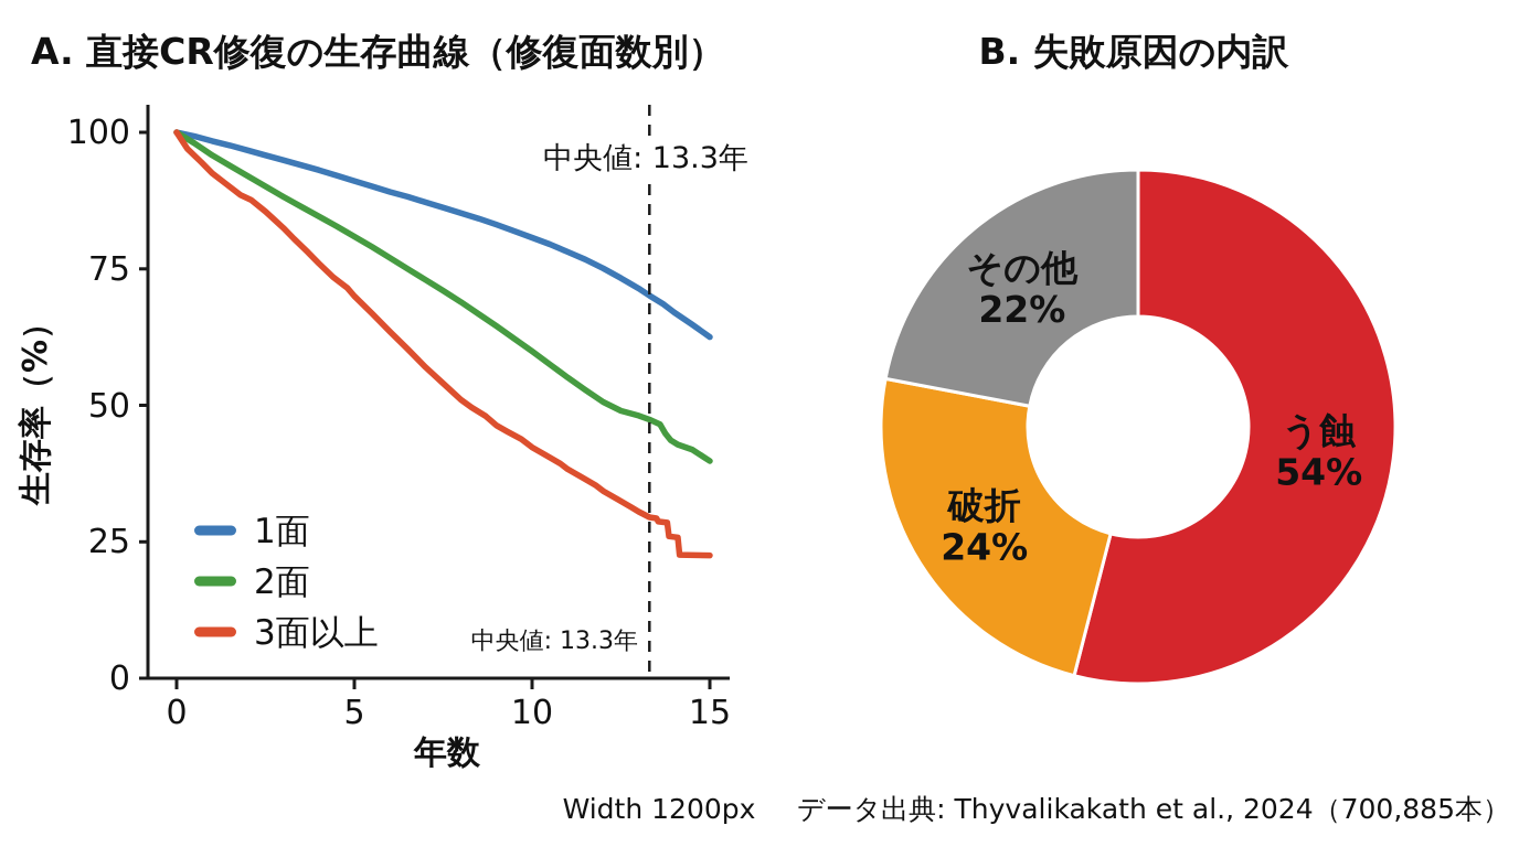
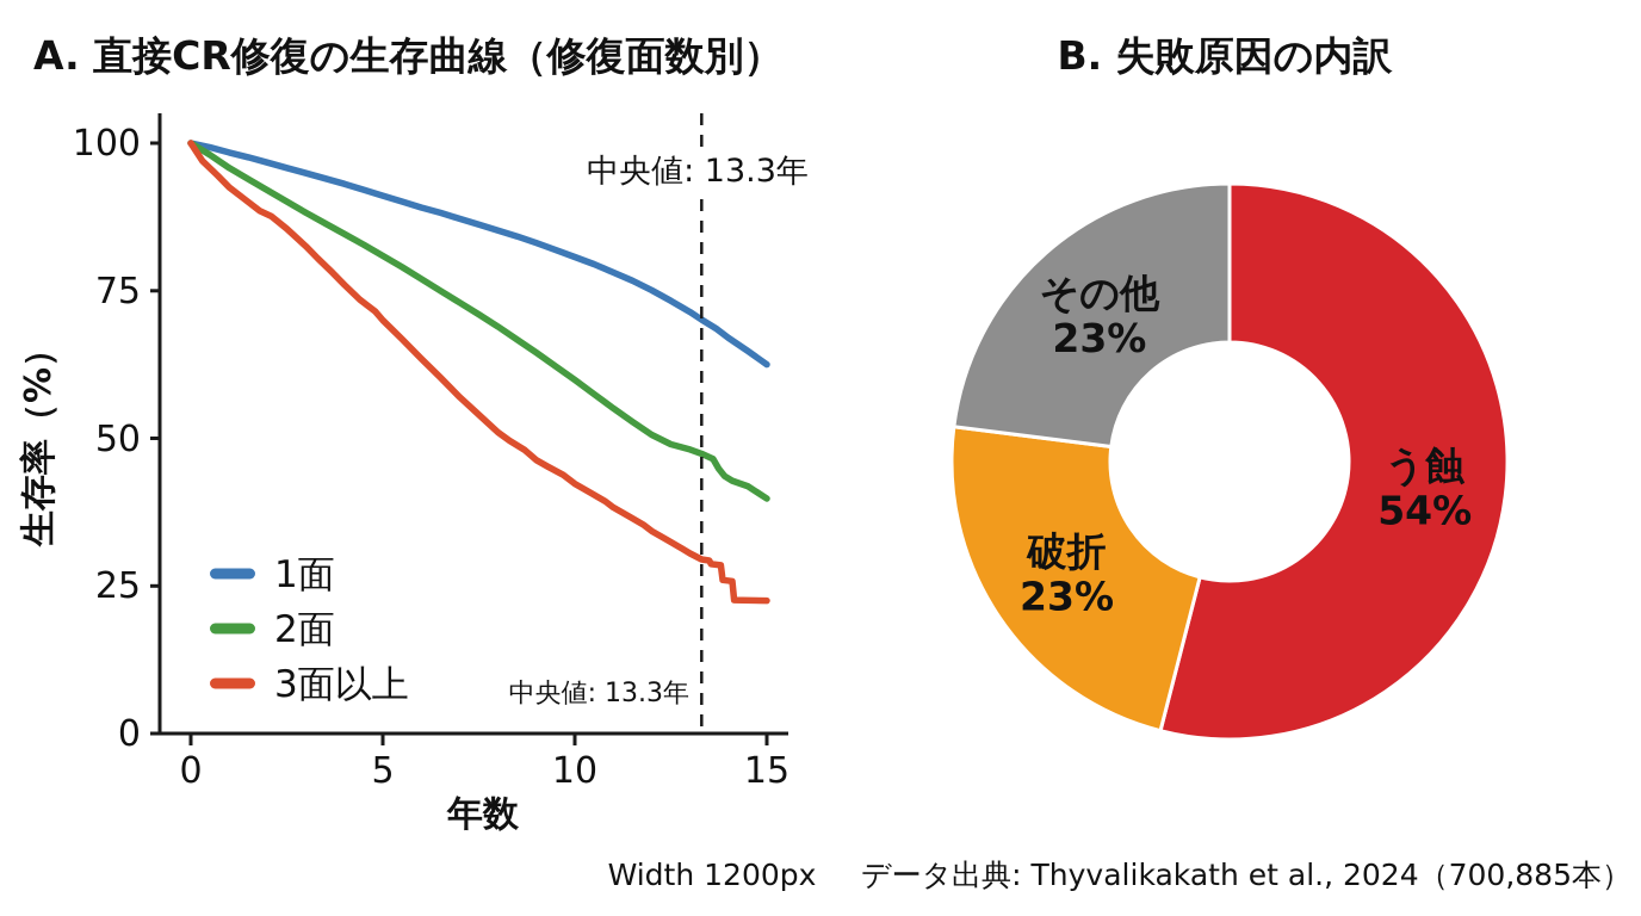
B. 失敗原因の内訳/破折: 24% -> 23%
B. 失敗原因の内訳/その他: 22% -> 23%
